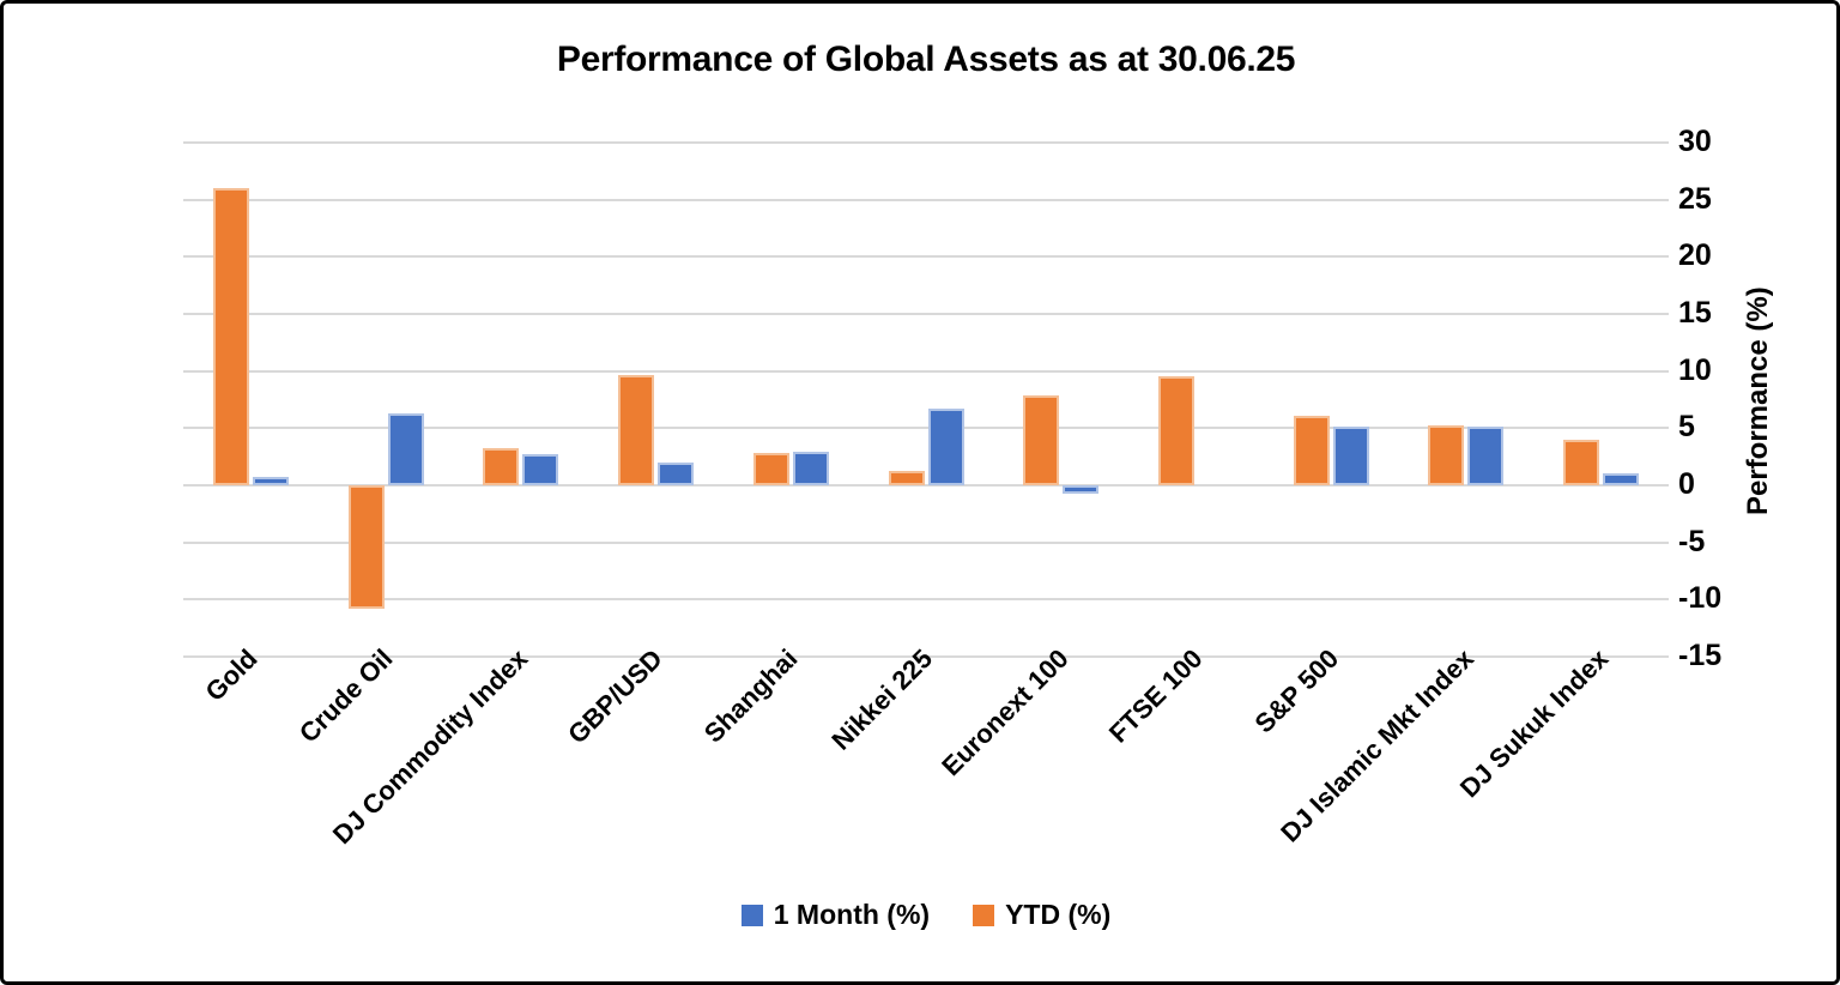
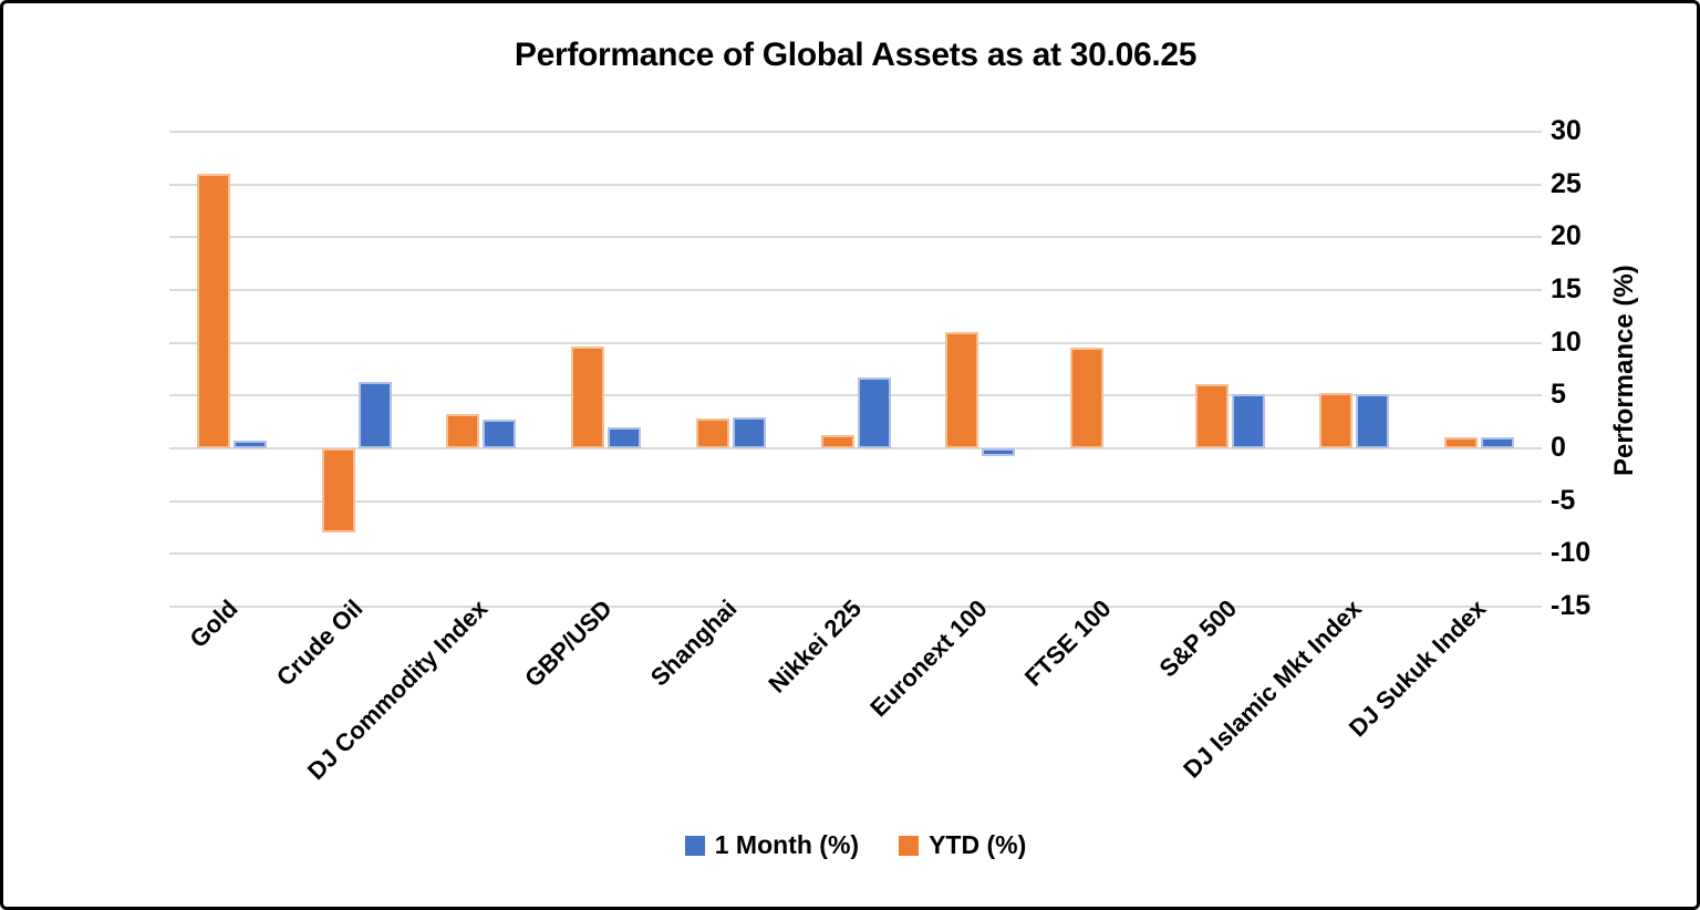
YTD (%)/Crude Oil: -11 -> -8
YTD (%)/Euronext 100: 8 -> 11
YTD (%)/DJ Sukuk Index: 4 -> 1
